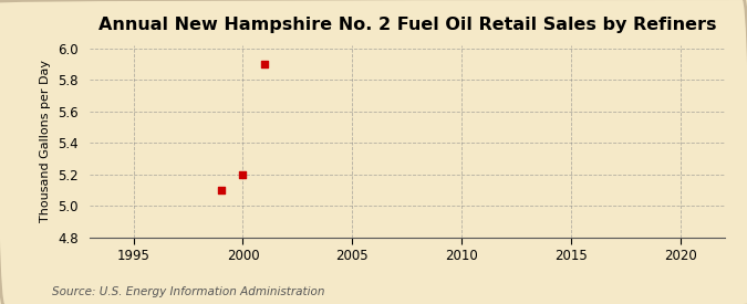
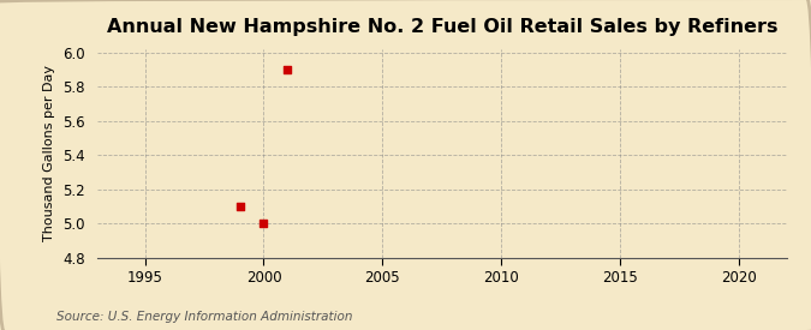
2000: 5.2 -> 5.0
